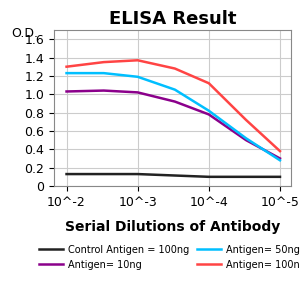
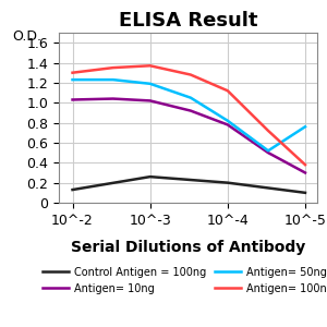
Control Antigen = 100ng/10^-3: 0.13 -> 0.26
Control Antigen = 100ng/10^-4: 0.10 -> 0.20
Antigen= 50ng/10^-5: 0.28 -> 0.76
